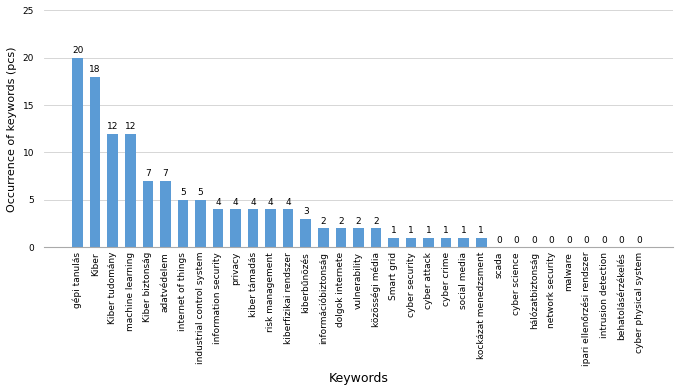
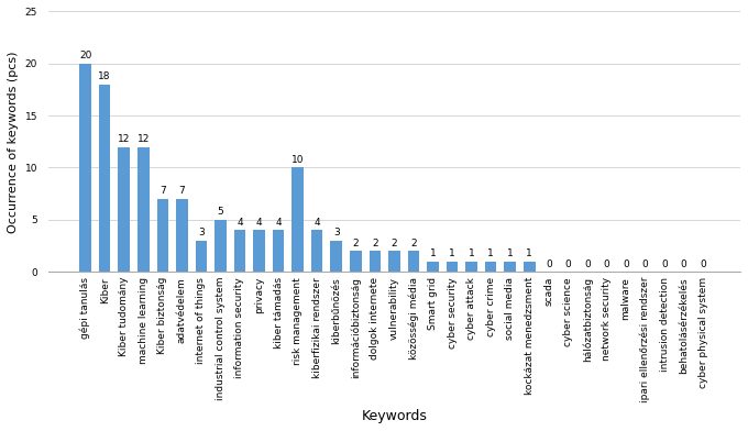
internet of things: 5 -> 3
risk management: 4 -> 10
